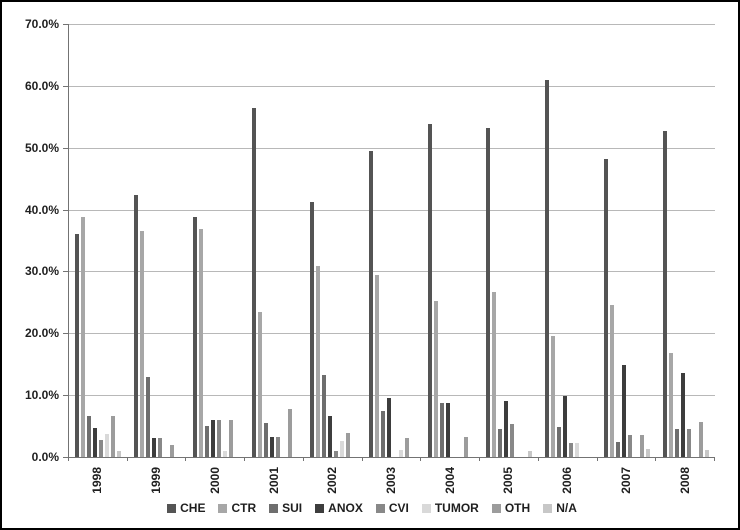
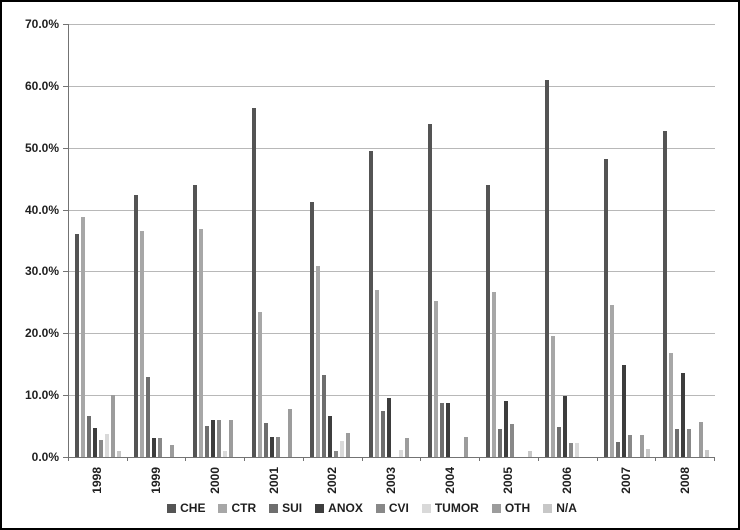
OTH/1998: 7% -> 10%
CHE/2000: 39% -> 44%
CTR/2003: 30% -> 27%
CHE/2005: 53% -> 44%
